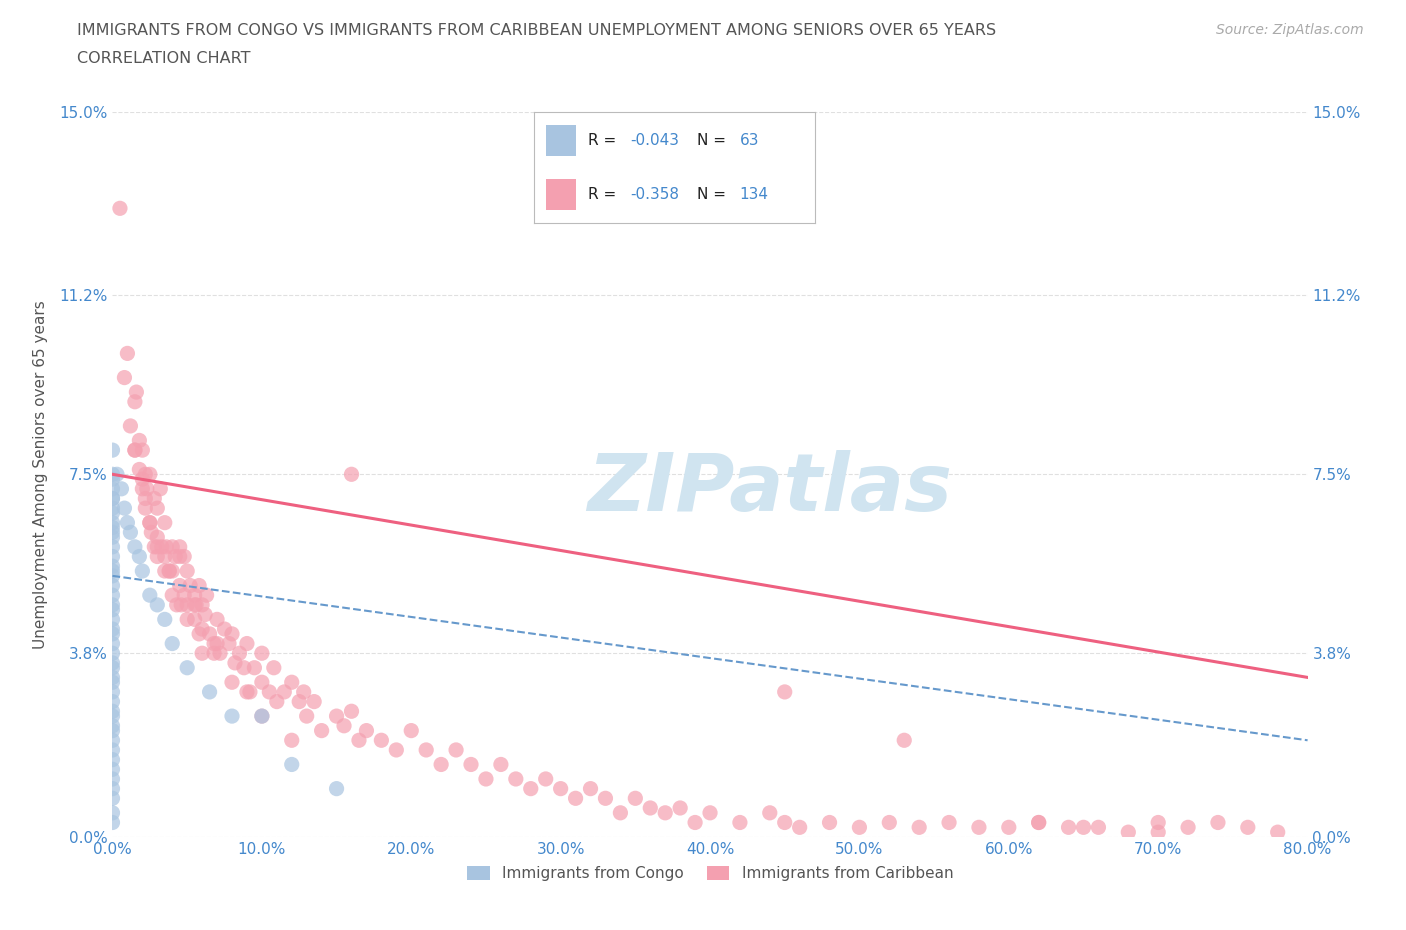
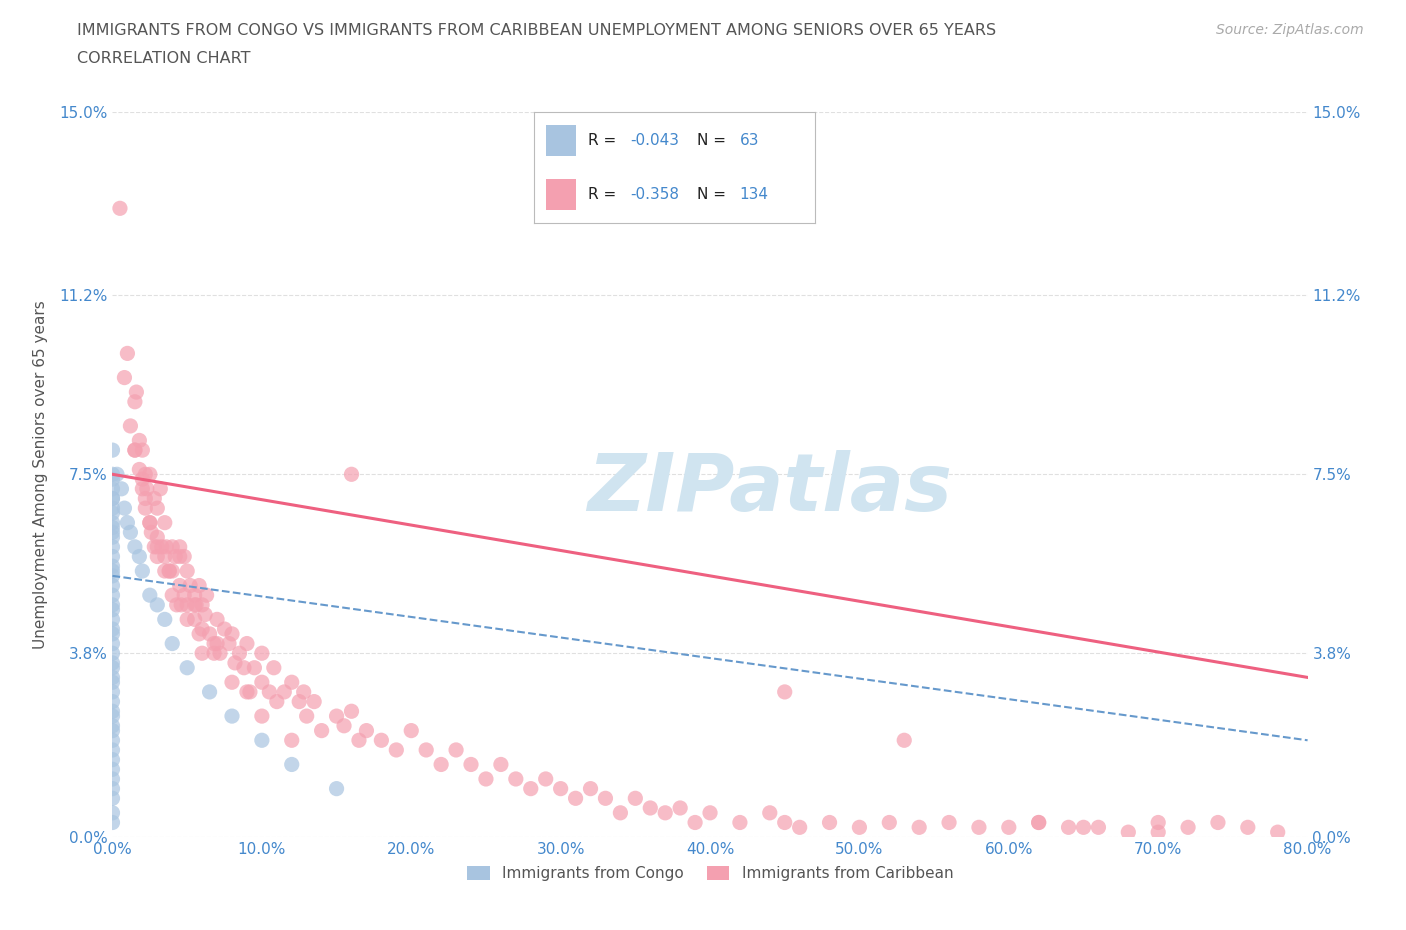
Immigrants from Congo/10.0%: 2.5% -> 2.0%
